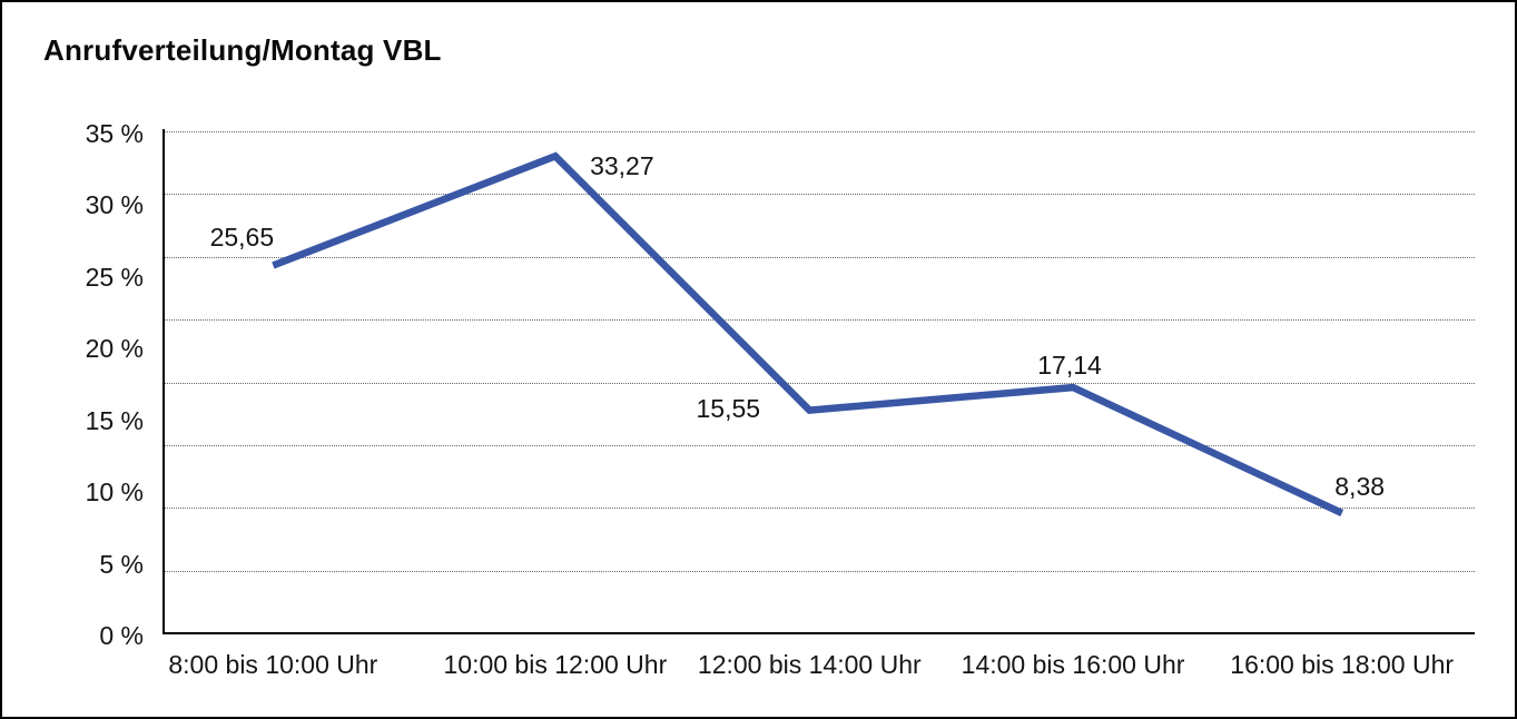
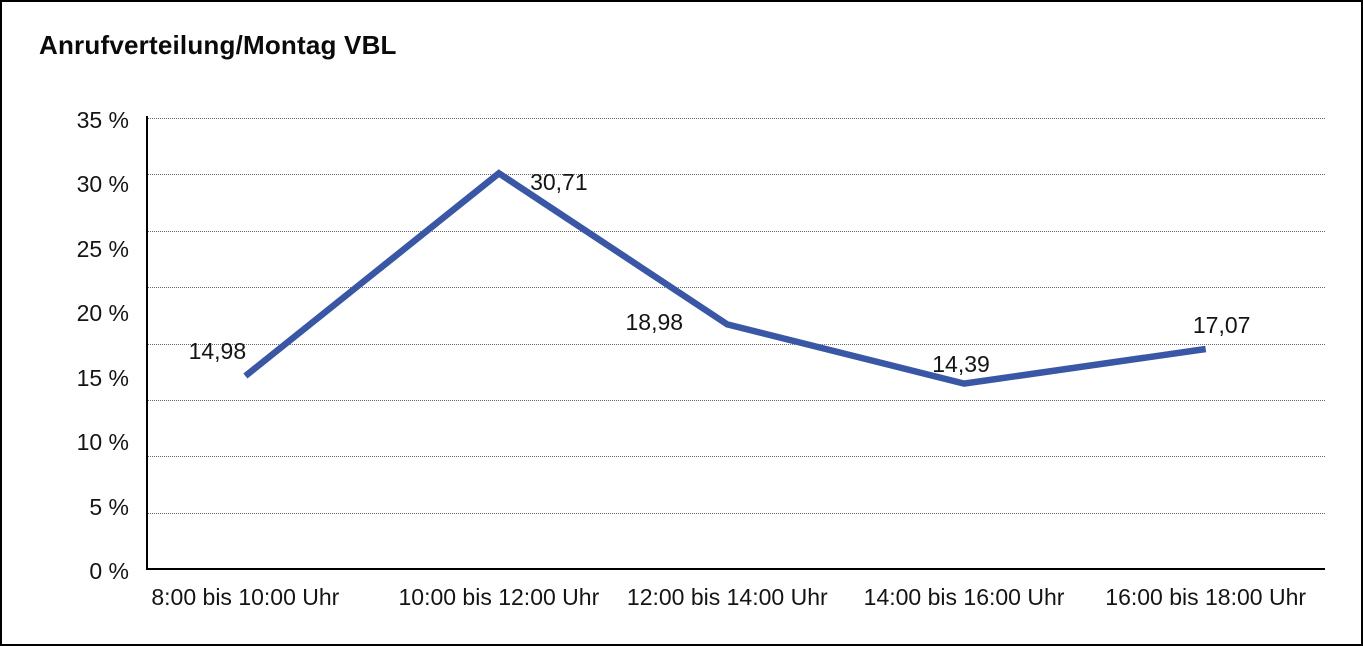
8:00 bis 10:00 Uhr: 25,65 -> 14,98
10:00 bis 12:00 Uhr: 33,27 -> 30,71
12:00 bis 14:00 Uhr: 15,55 -> 18,98
14:00 bis 16:00 Uhr: 17,14 -> 14,39
16:00 bis 18:00 Uhr: 8,38 -> 17,07
